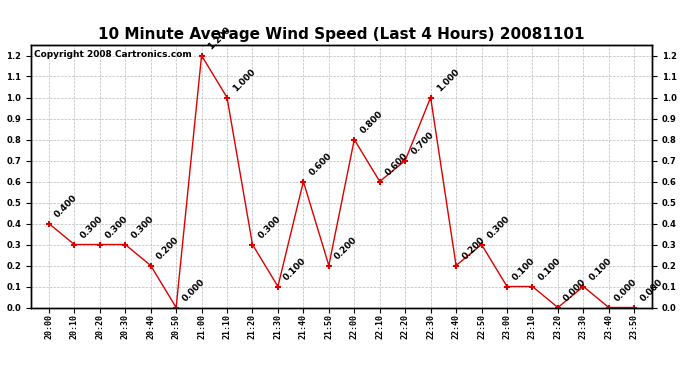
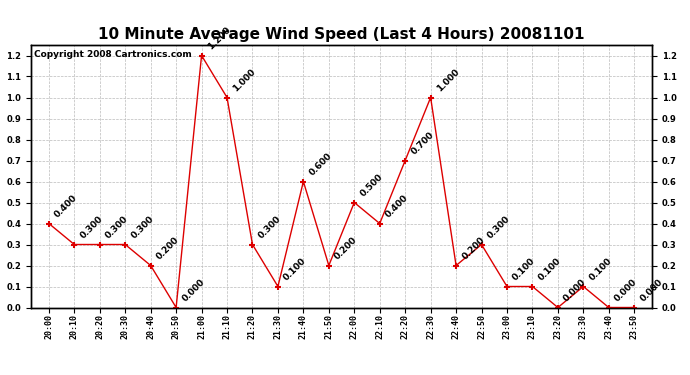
22:00: 0.800 -> 0.500
22:10: 0.600 -> 0.400
